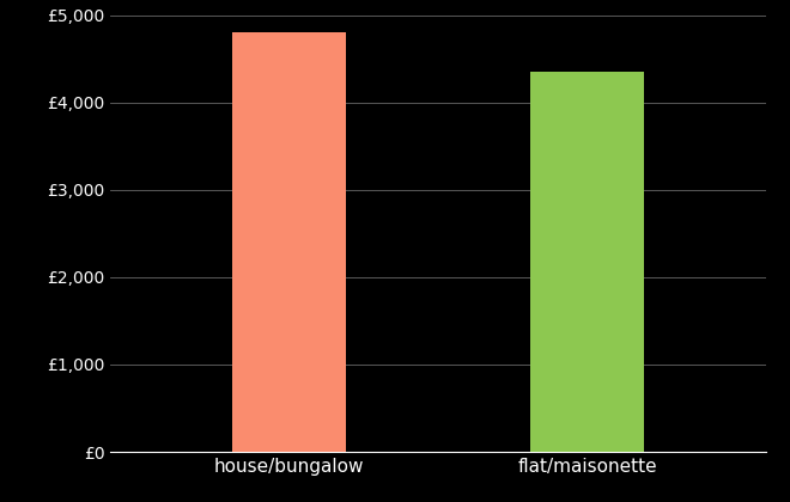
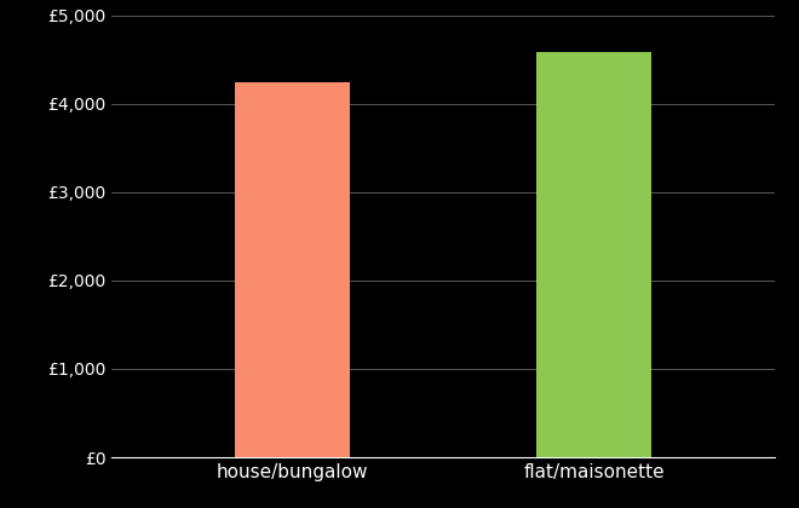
house/bungalow: £4,800 -> £4,240
flat/maisonette: £4,350 -> £4,580
